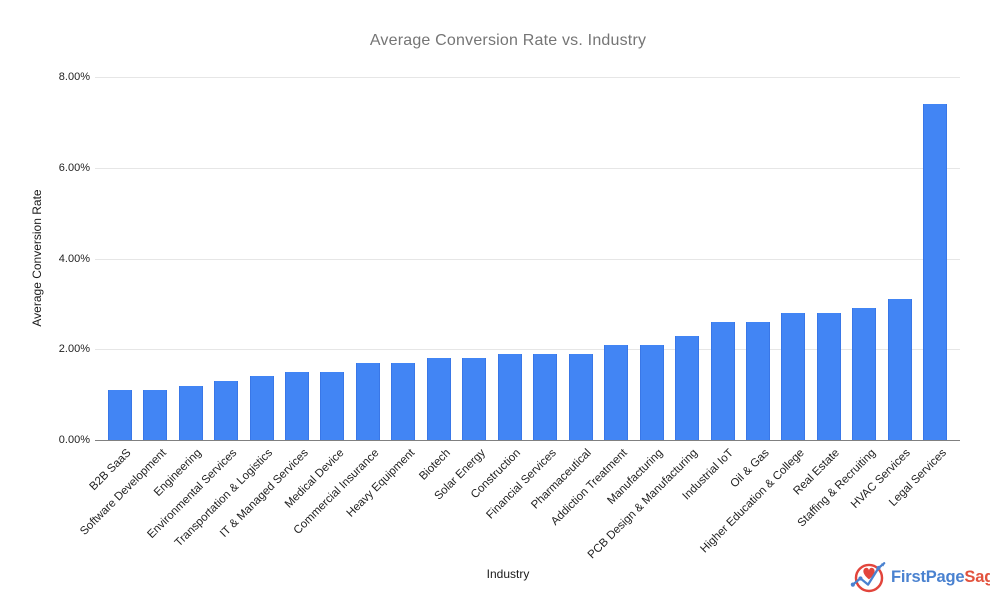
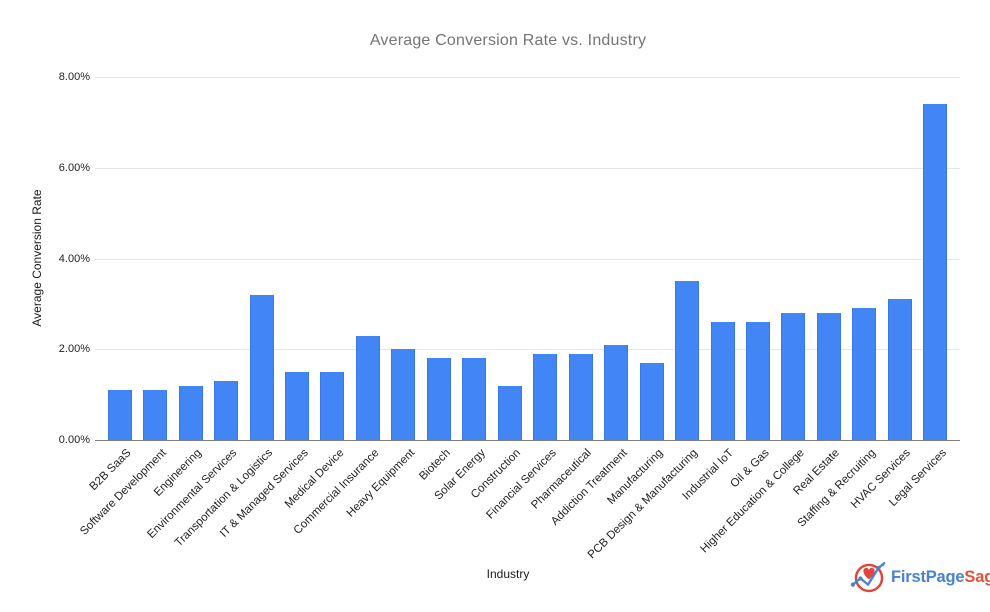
Transportation & Logistics: 1.4% -> 3.2%
Commercial Insurance: 1.7% -> 2.3%
Heavy Equipment: 1.7% -> 2.0%
Construction: 1.9% -> 1.2%
Manufacturing: 2.1% -> 1.7%
PCB Design & Manufacturing: 2.3% -> 3.5%
